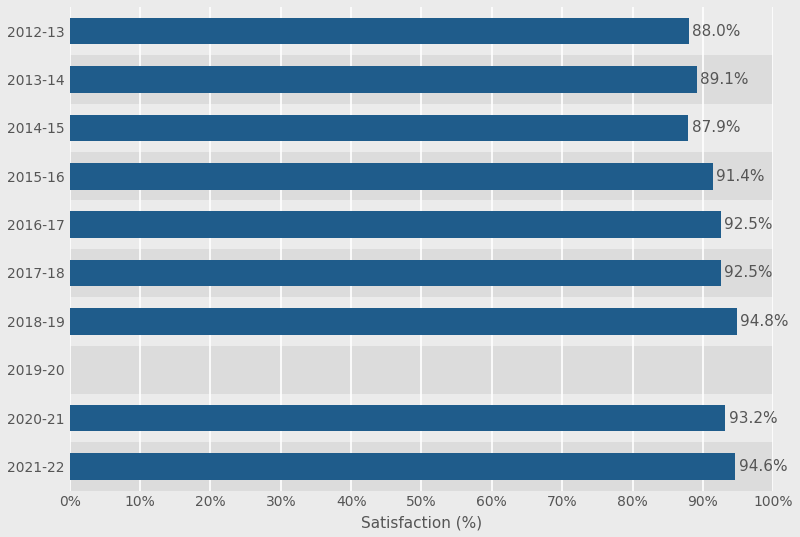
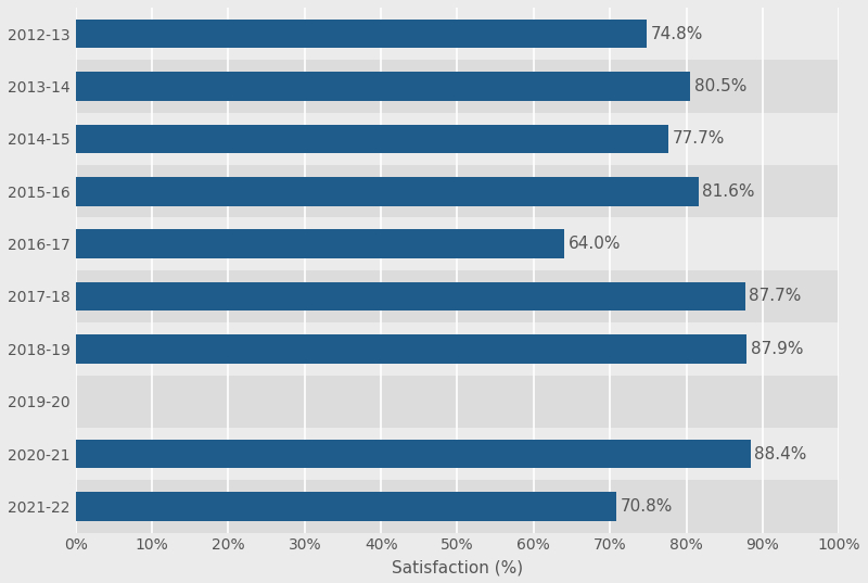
2012-13: 88.0% -> 74.8%
2013-14: 89.1% -> 80.5%
2014-15: 87.9% -> 77.7%
2015-16: 91.4% -> 81.6%
2016-17: 92.5% -> 64.0%
2017-18: 92.5% -> 87.7%
2018-19: 94.8% -> 87.9%
2020-21: 93.2% -> 88.4%
2021-22: 94.6% -> 70.8%
